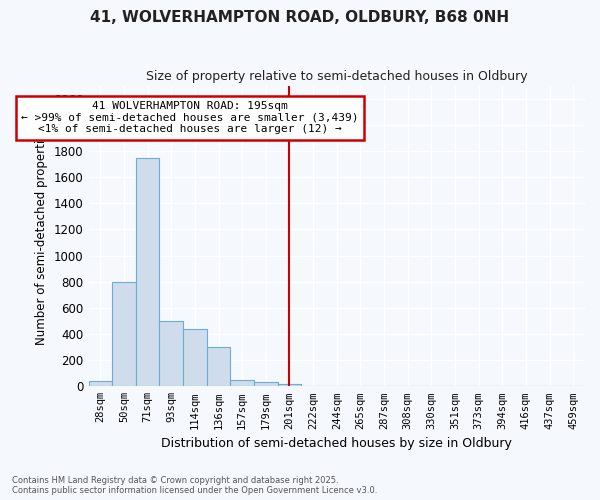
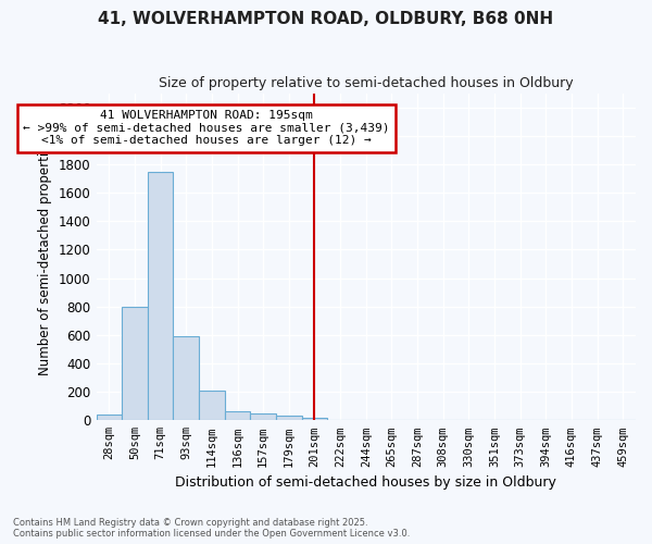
93sqm: 500 -> 590
114sqm: 440 -> 200
136sqm: 300 -> 60
